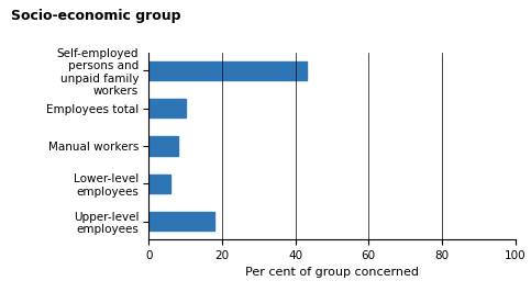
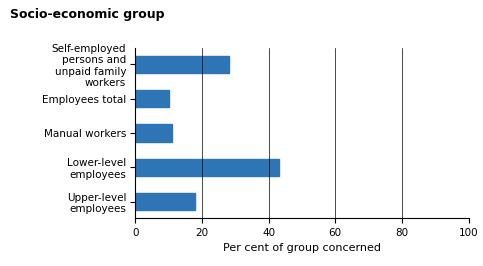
Self-employed persons and unpaid family workers: 43 -> 28
Manual workers: 8 -> 11
Lower-level employees: 6 -> 43
